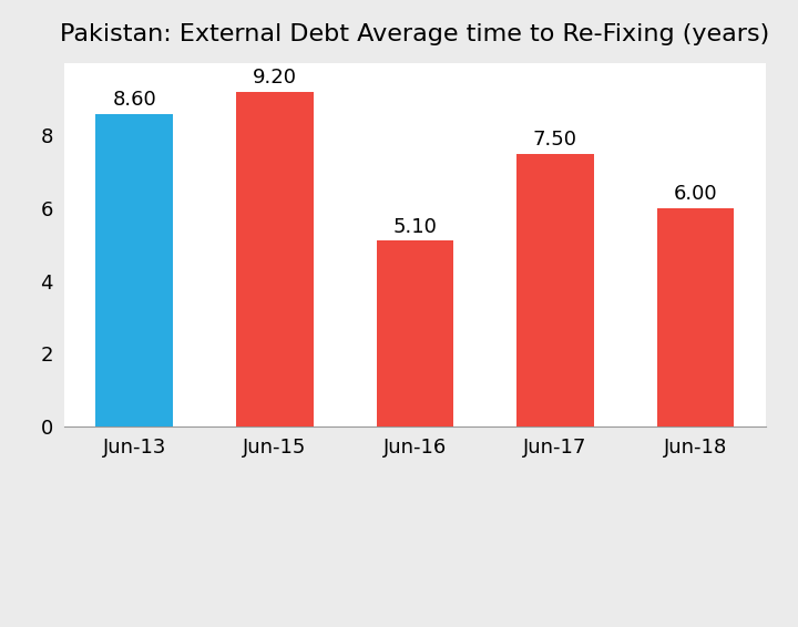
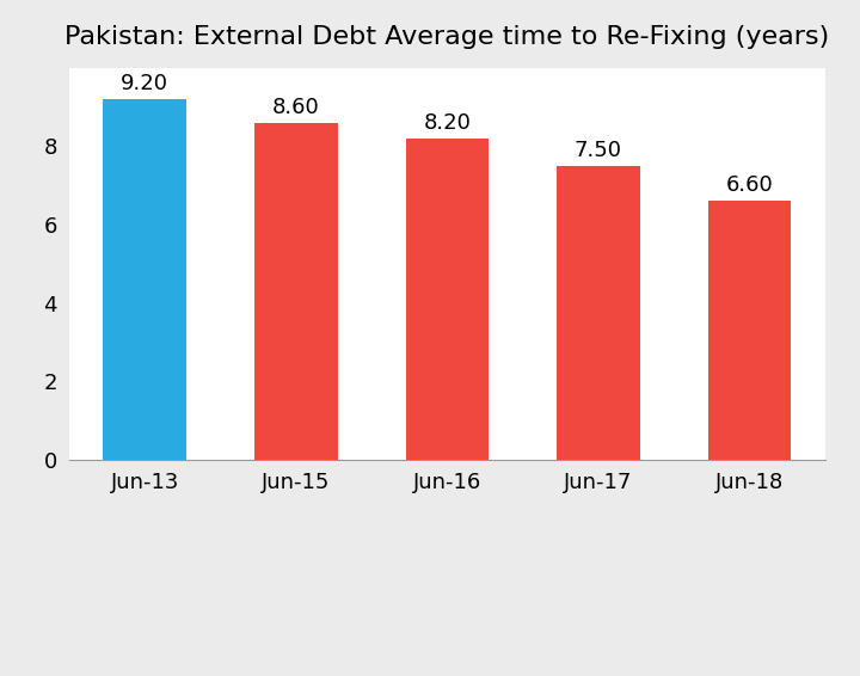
Jun-13: 8.60 -> 9.20
Jun-15: 9.20 -> 8.60
Jun-16: 5.10 -> 8.20
Jun-18: 6.00 -> 6.60
